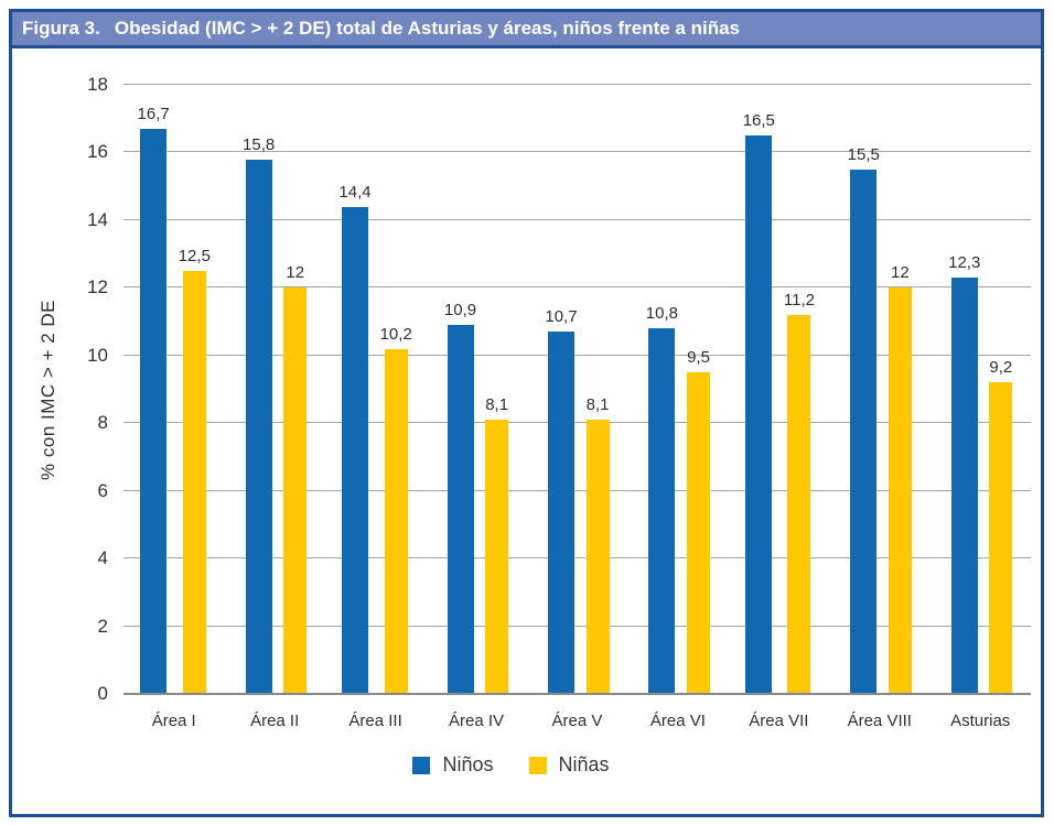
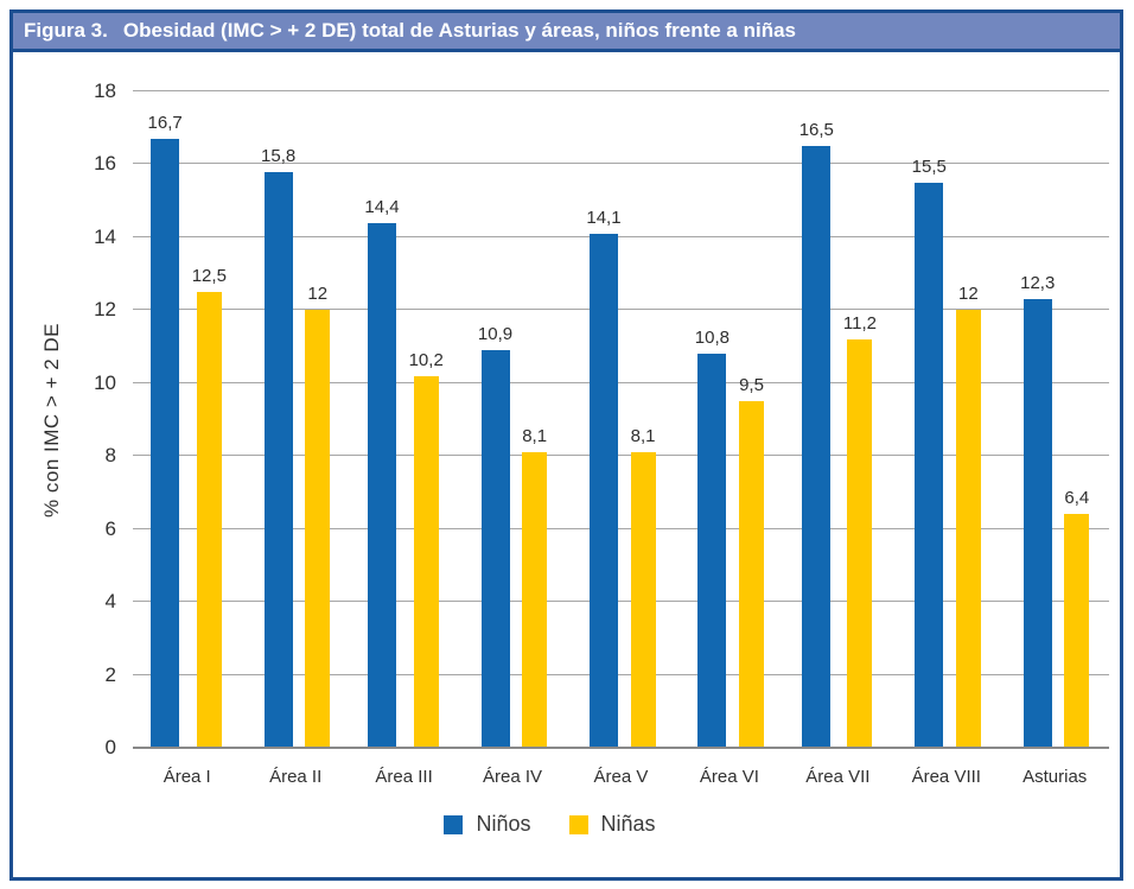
Niños/Área V: 10,7 -> 14,1
Niñas/Asturias: 9,2 -> 6,4
